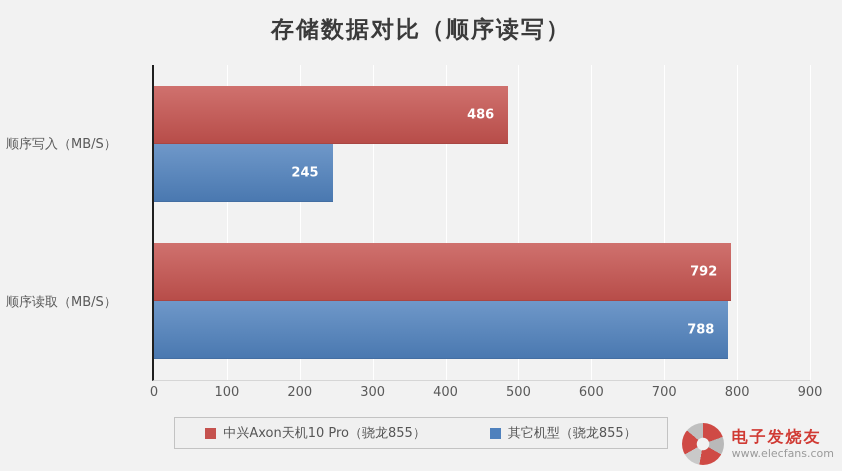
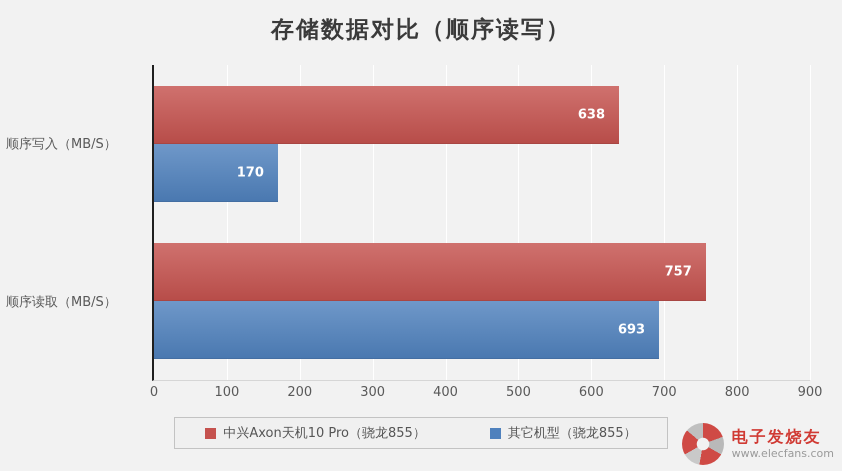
中兴Axon天机10 Pro（骁龙855）/顺序写入（MB/S）: 486 -> 638
其它机型（骁龙855）/顺序写入（MB/S）: 245 -> 170
中兴Axon天机10 Pro（骁龙855）/顺序读取（MB/S）: 792 -> 757
其它机型（骁龙855）/顺序读取（MB/S）: 788 -> 693
